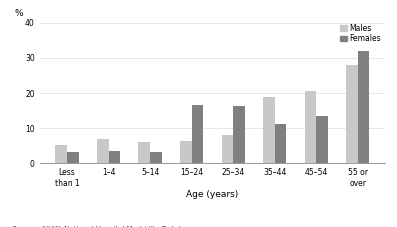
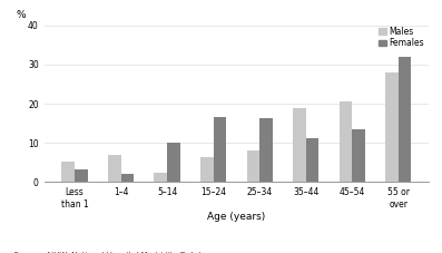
Females/1–4: 3.5 -> 2.0
Males/5–14: 6.2 -> 2.5
Females/5–14: 3.3 -> 10.0
